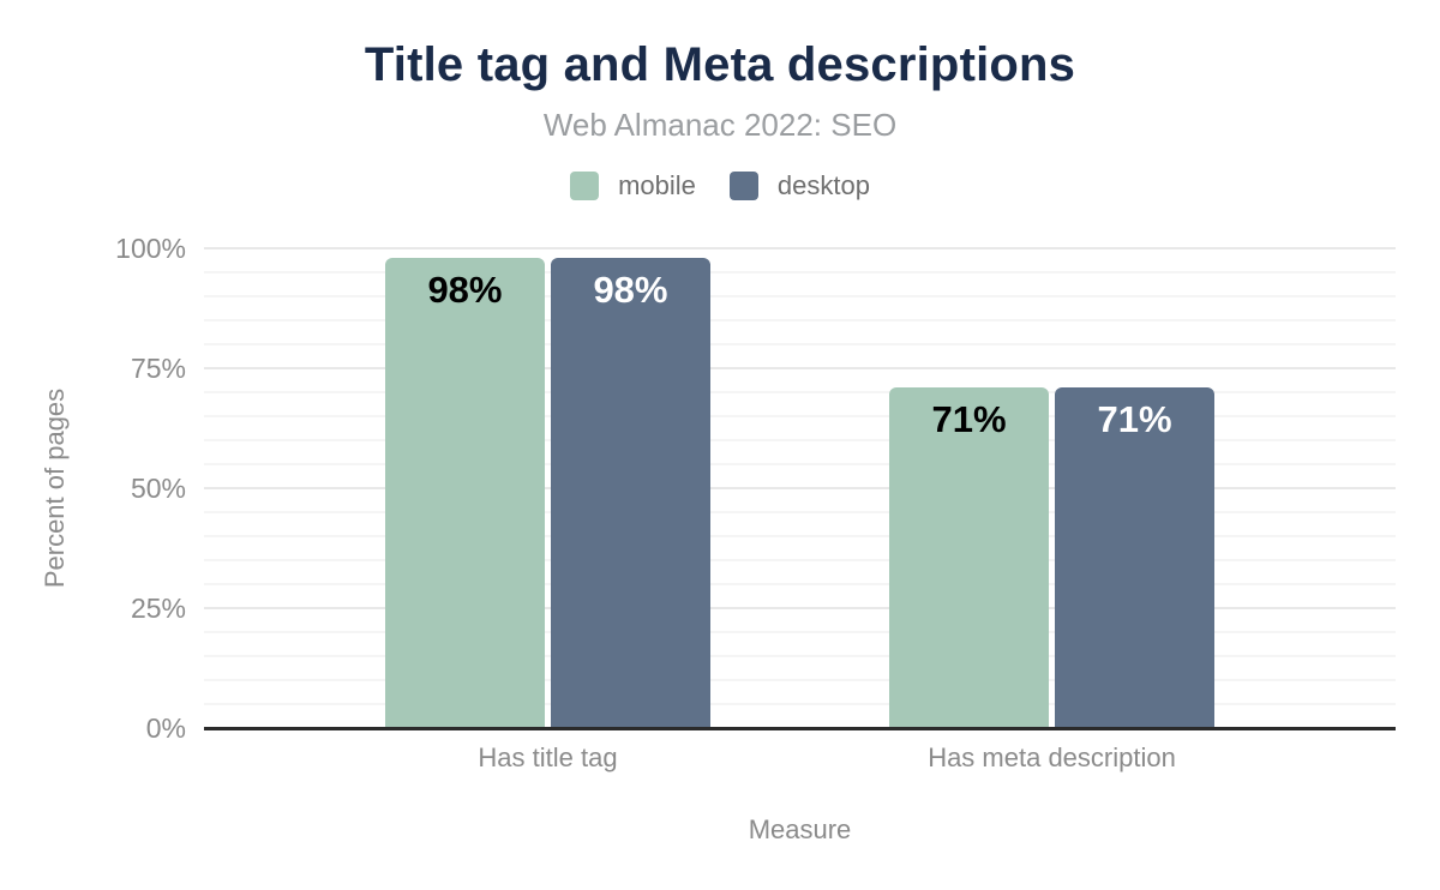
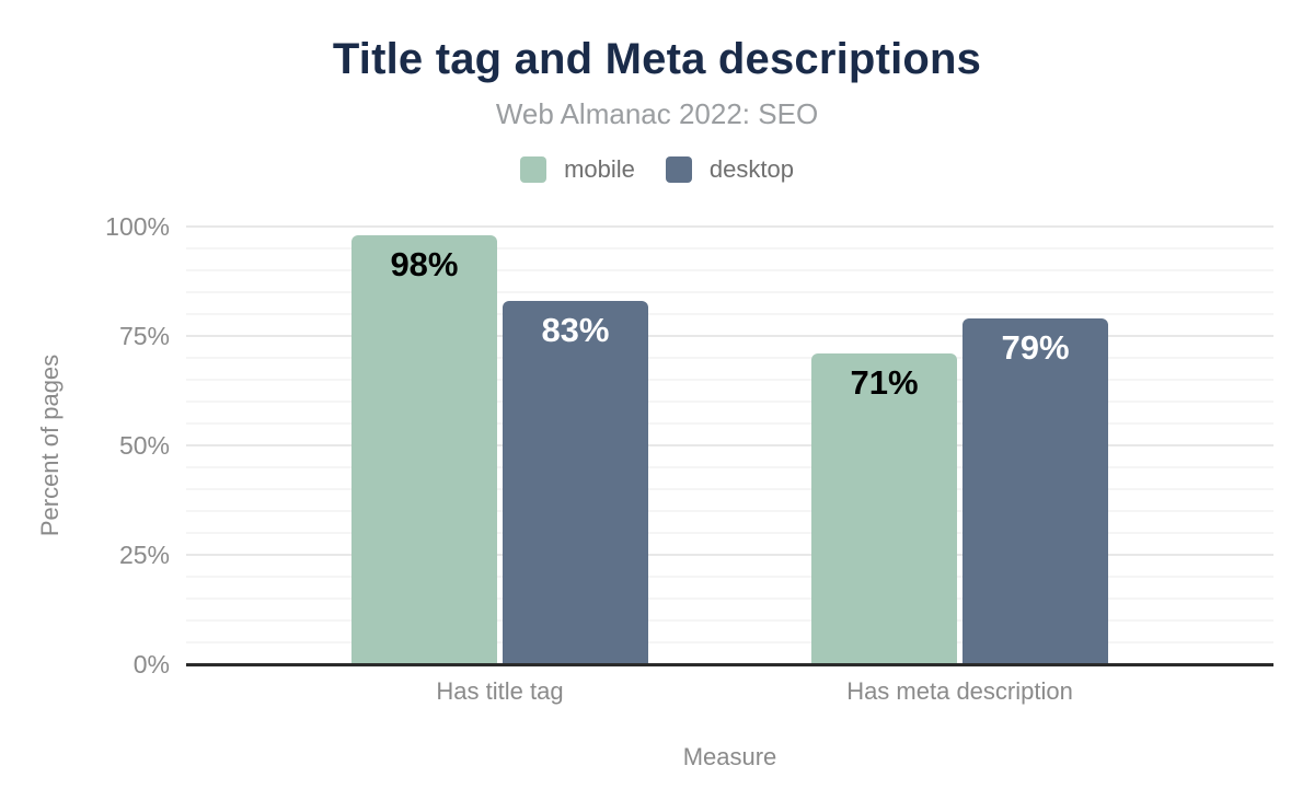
desktop/Has title tag: 98% -> 83%
desktop/Has meta description: 71% -> 79%
